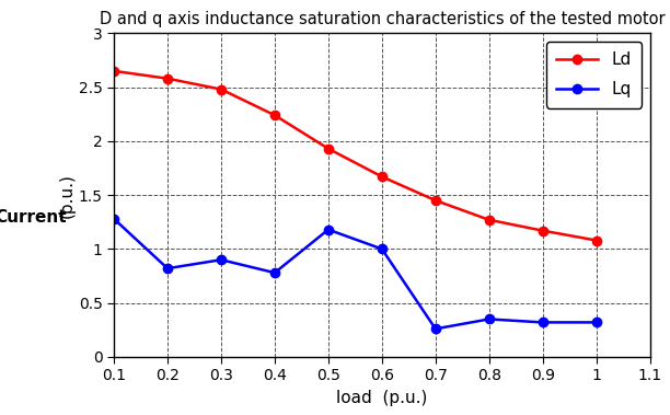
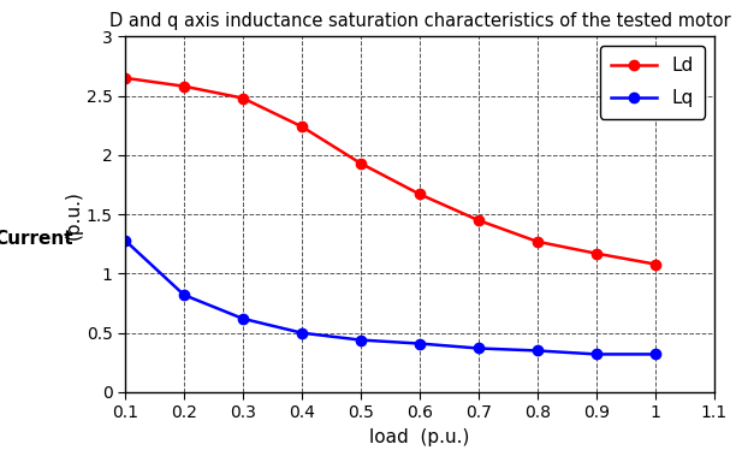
Lq/0.3: 0.90 -> 0.62
Lq/0.4: 0.78 -> 0.50
Lq/0.5: 1.18 -> 0.44
Lq/0.6: 1.00 -> 0.41
Lq/0.7: 0.26 -> 0.37
